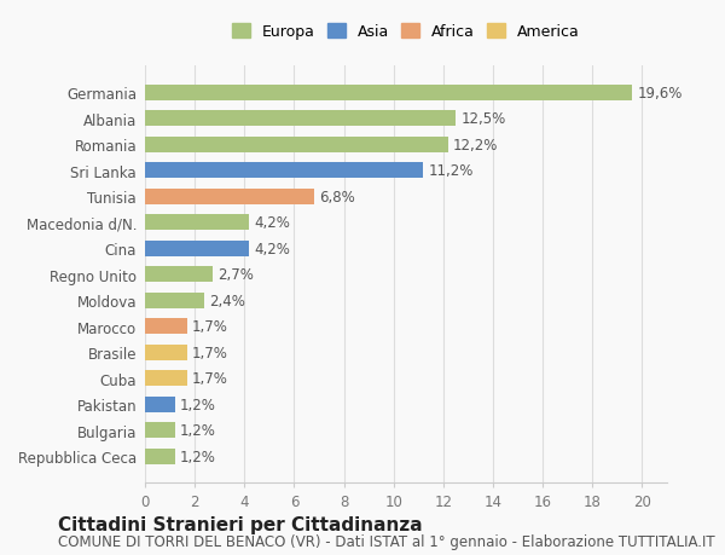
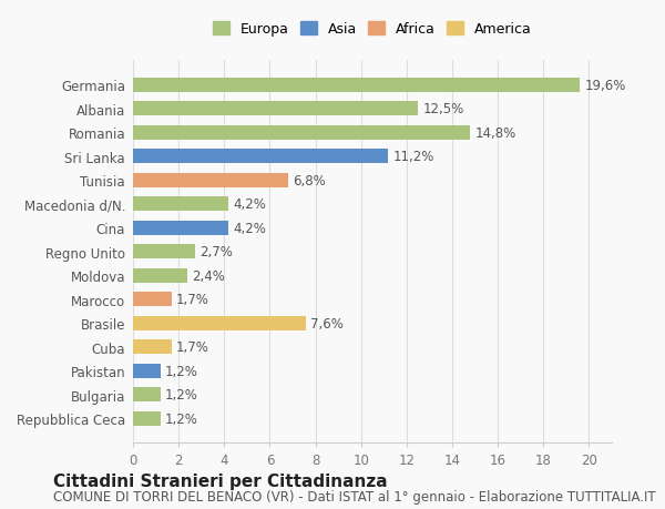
Romania: 12,2% -> 14,8%
Brasile: 1,7% -> 7,6%
